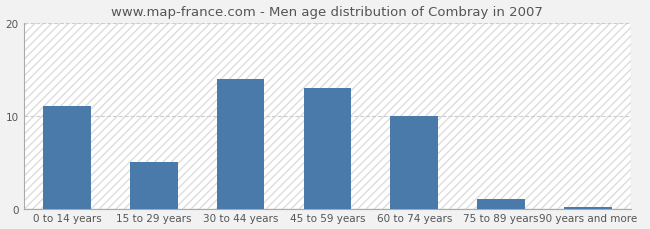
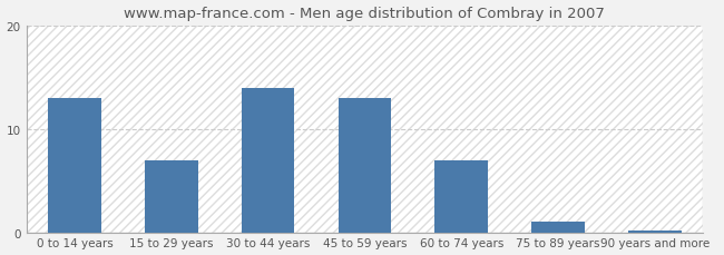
0 to 14 years: 11.0 -> 13.0
15 to 29 years: 5.0 -> 7.0
60 to 74 years: 10.0 -> 7.0
